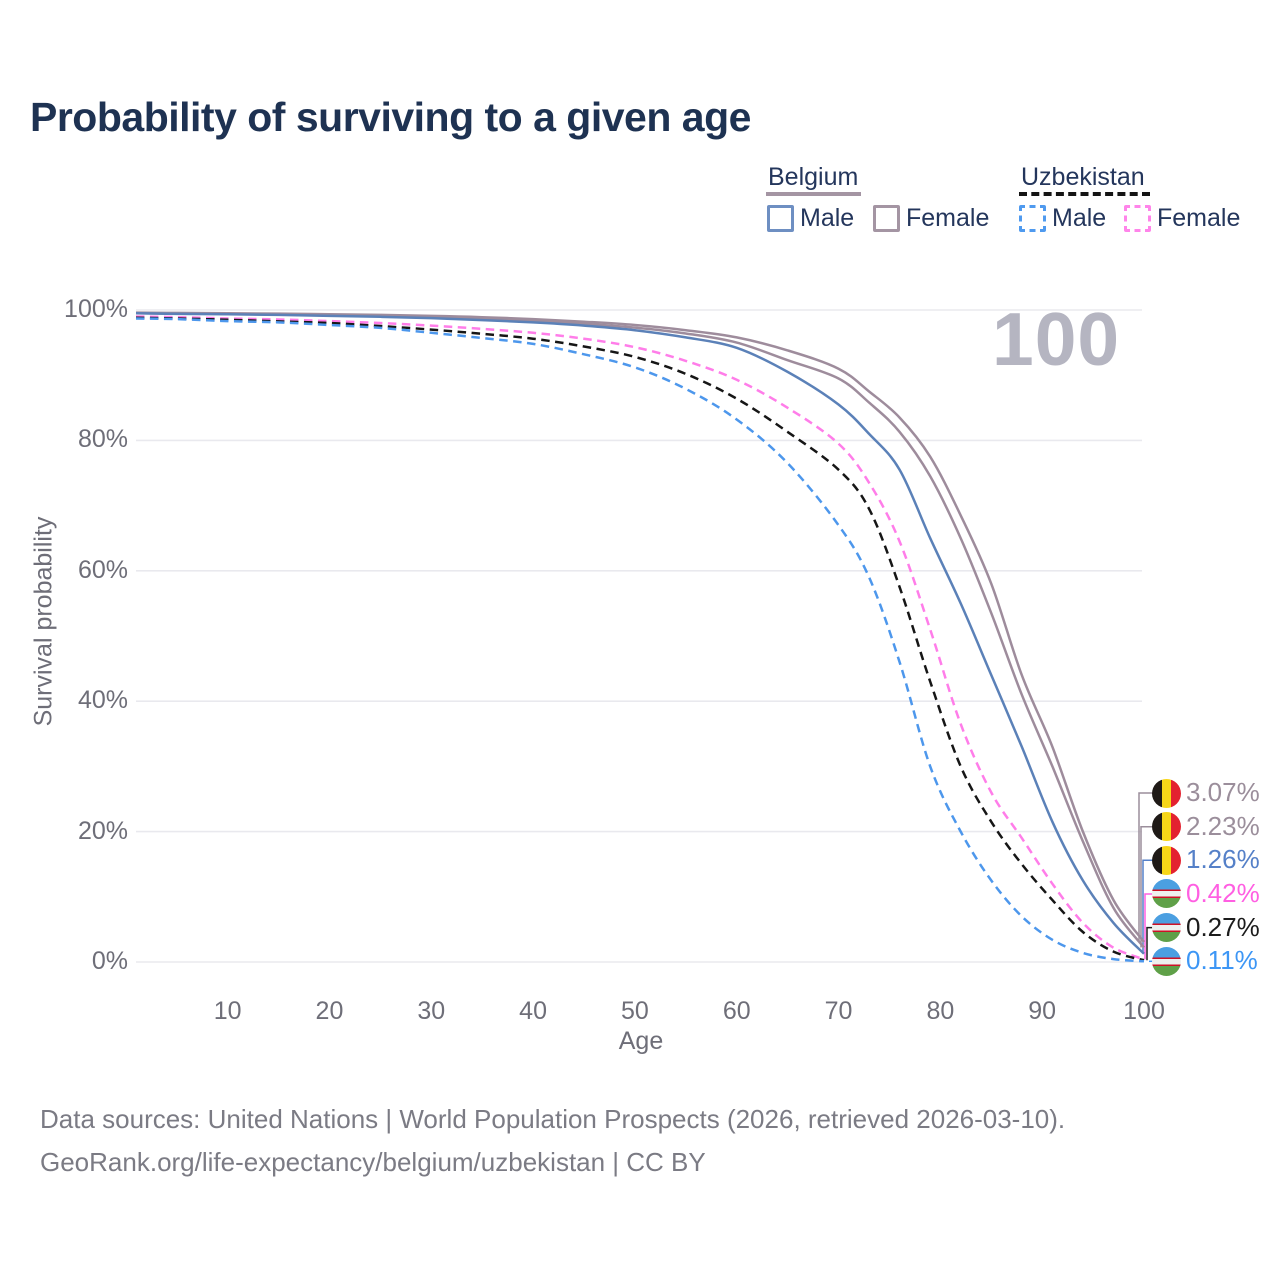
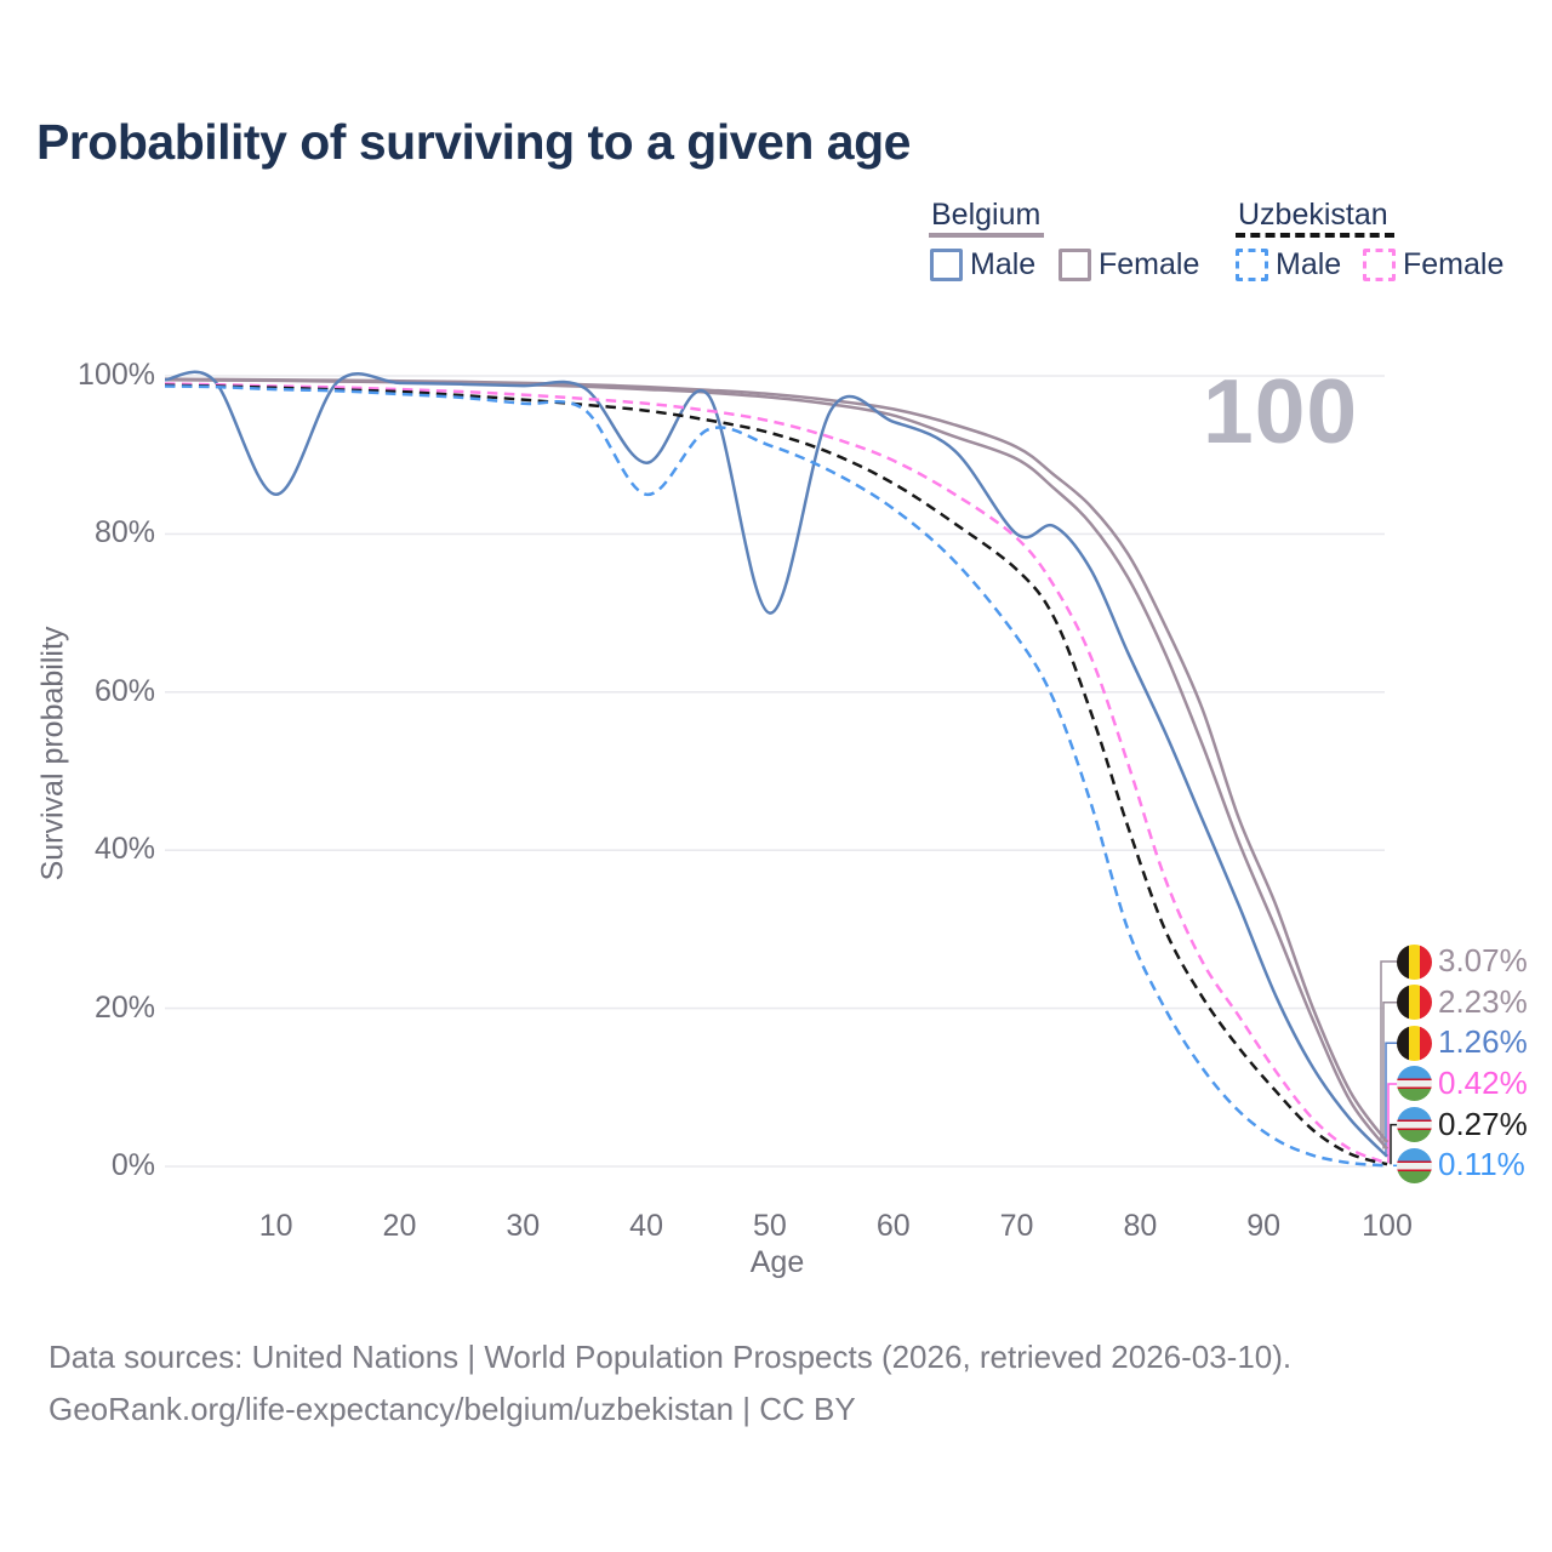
Belgium Male/10: 99% -> 85%
Belgium Male/40: 98% -> 89%
Uzbekistan Male/40: 95% -> 85%
Belgium Male/50: 97% -> 70%
Belgium Male/70: 86% -> 80%
